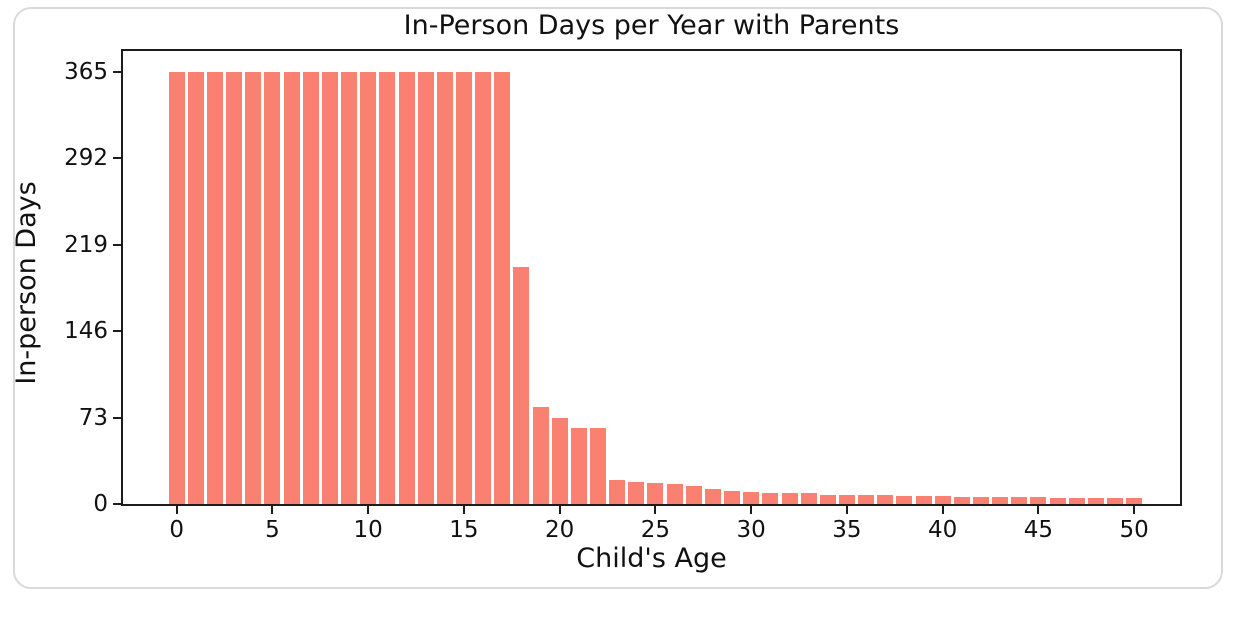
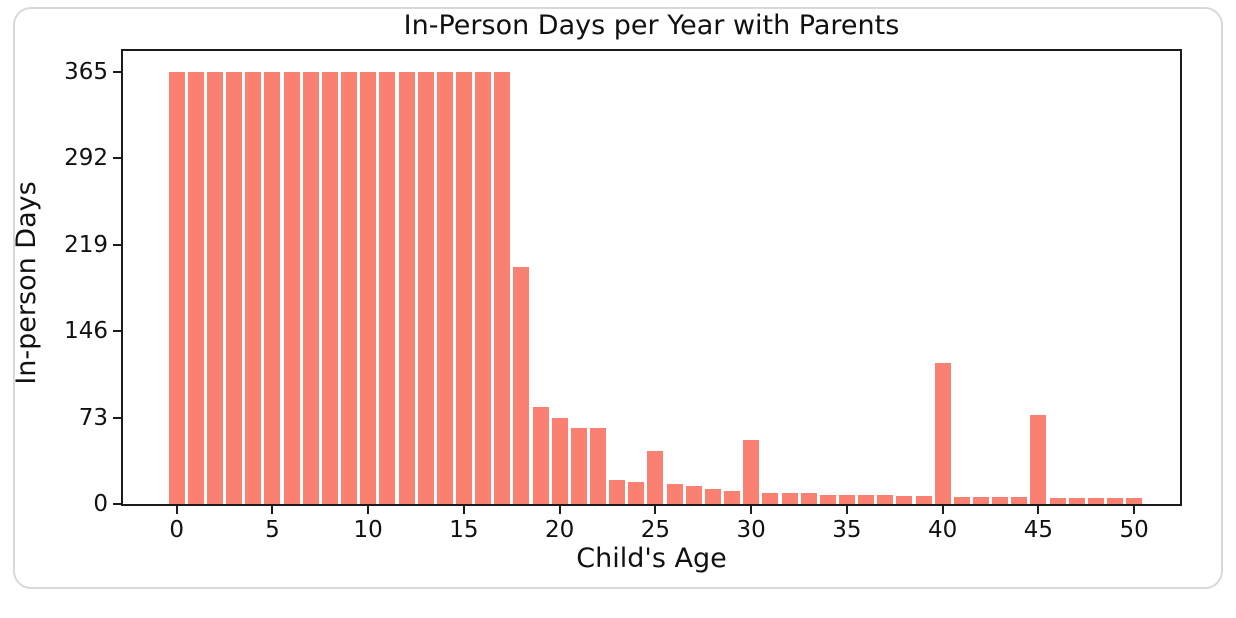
25: 18 -> 45
30: 10 -> 54
40: 7 -> 119
45: 6 -> 75
